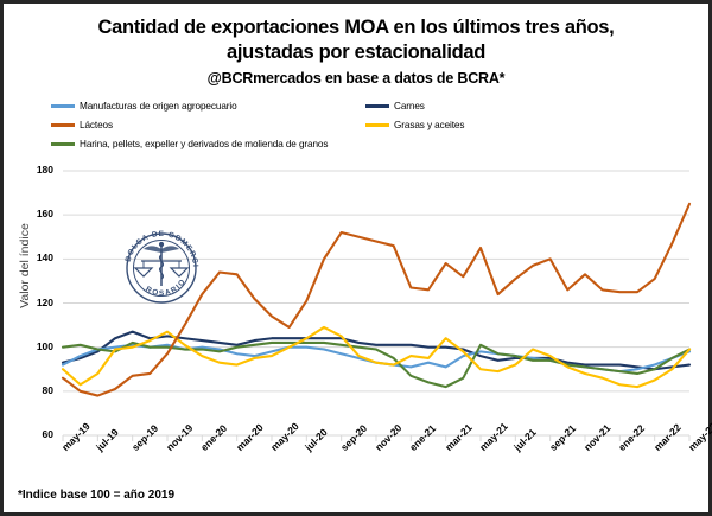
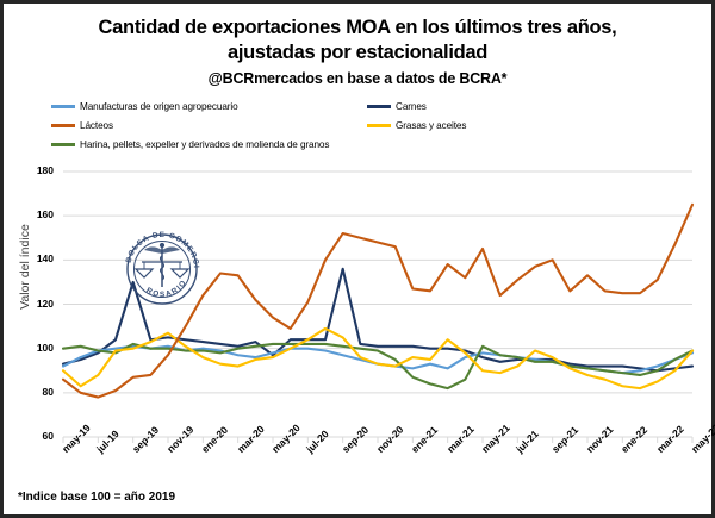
Carnes/sep-19: 107 -> 130
Carnes/may-20: 104 -> 97
Carnes/sep-20: 104 -> 136
